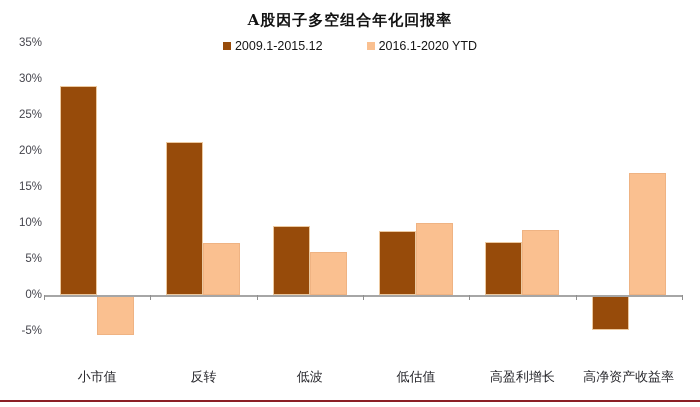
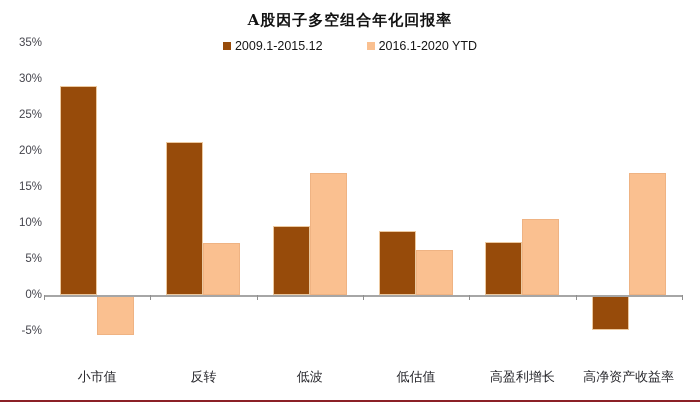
2016.1-2020 YTD/低波: 6% -> 17%
2016.1-2020 YTD/低估值: 10% -> 6%
2016.1-2020 YTD/高盈利增长: 9% -> 10%
